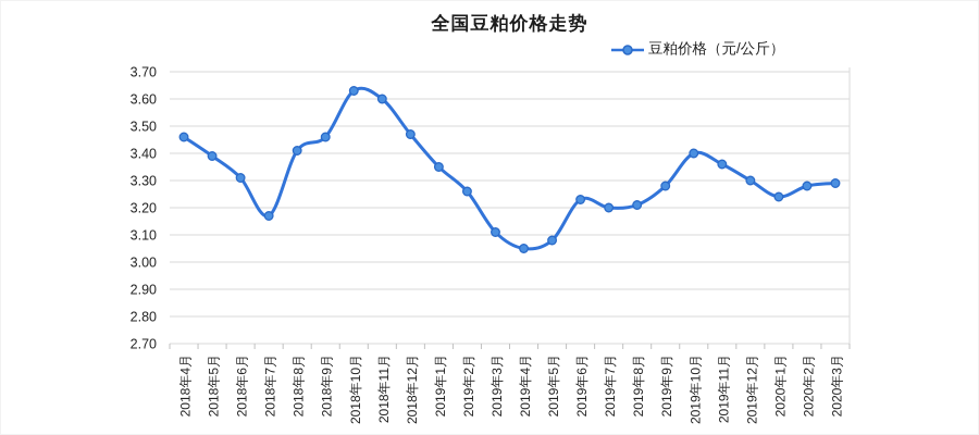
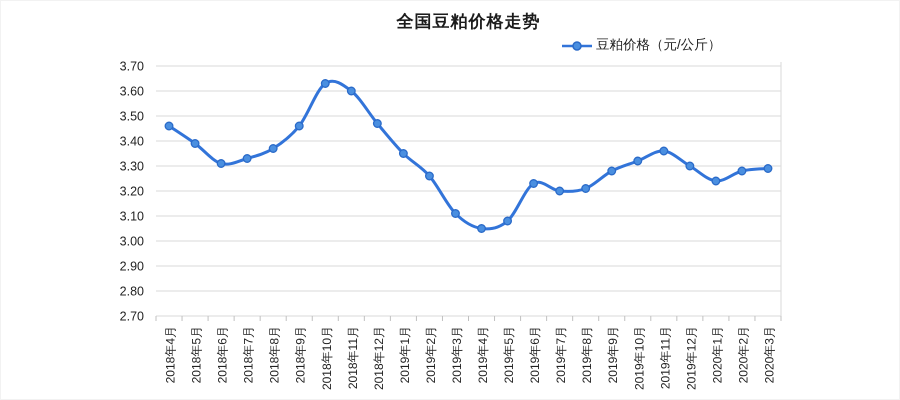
2018年7月: 3.17 -> 3.33
2018年8月: 3.41 -> 3.37
2019年10月: 3.40 -> 3.32
